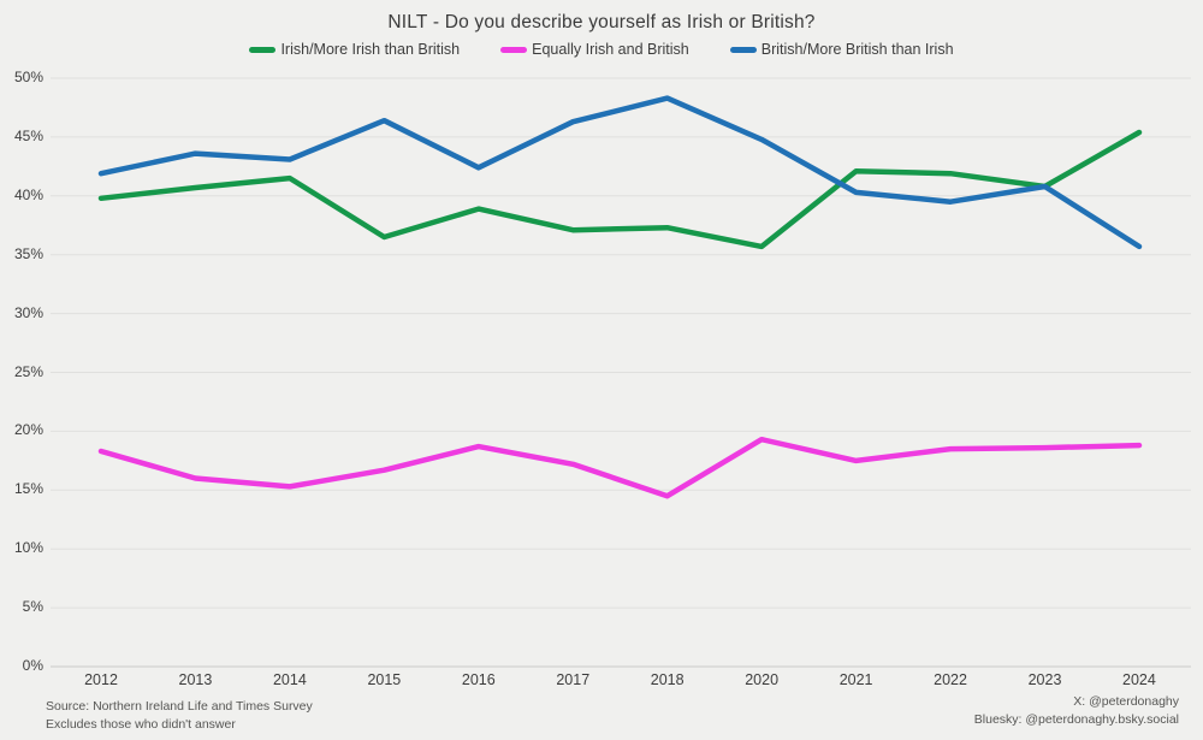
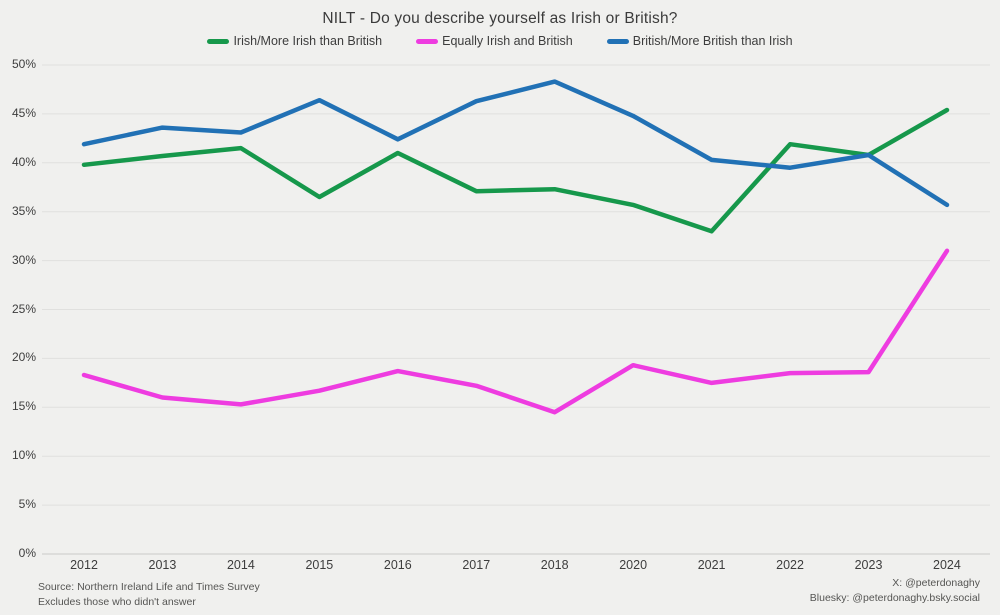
Irish/More Irish than British/2016: 39% -> 41%
Irish/More Irish than British/2021: 42% -> 33%
Equally Irish and British/2024: 19% -> 31%
